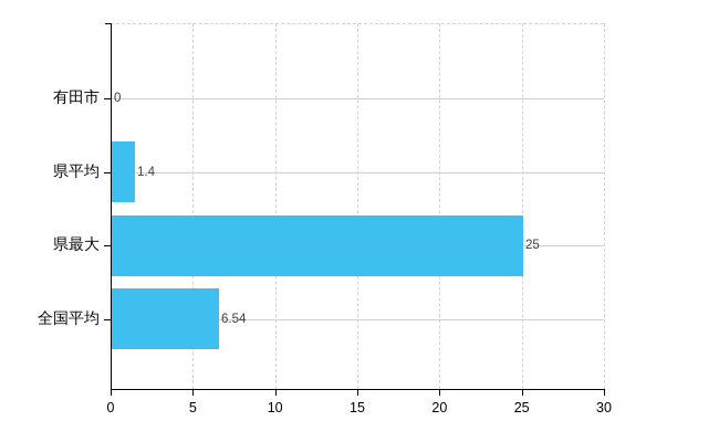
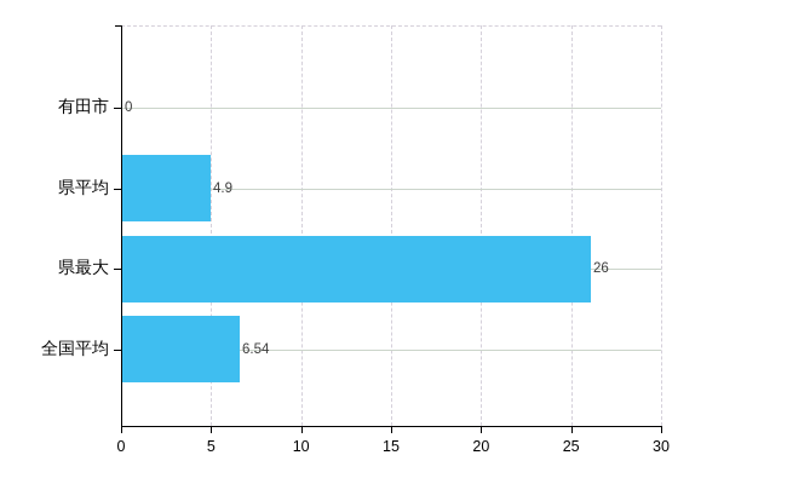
県平均: 1.4 -> 4.9
県最大: 25 -> 26
